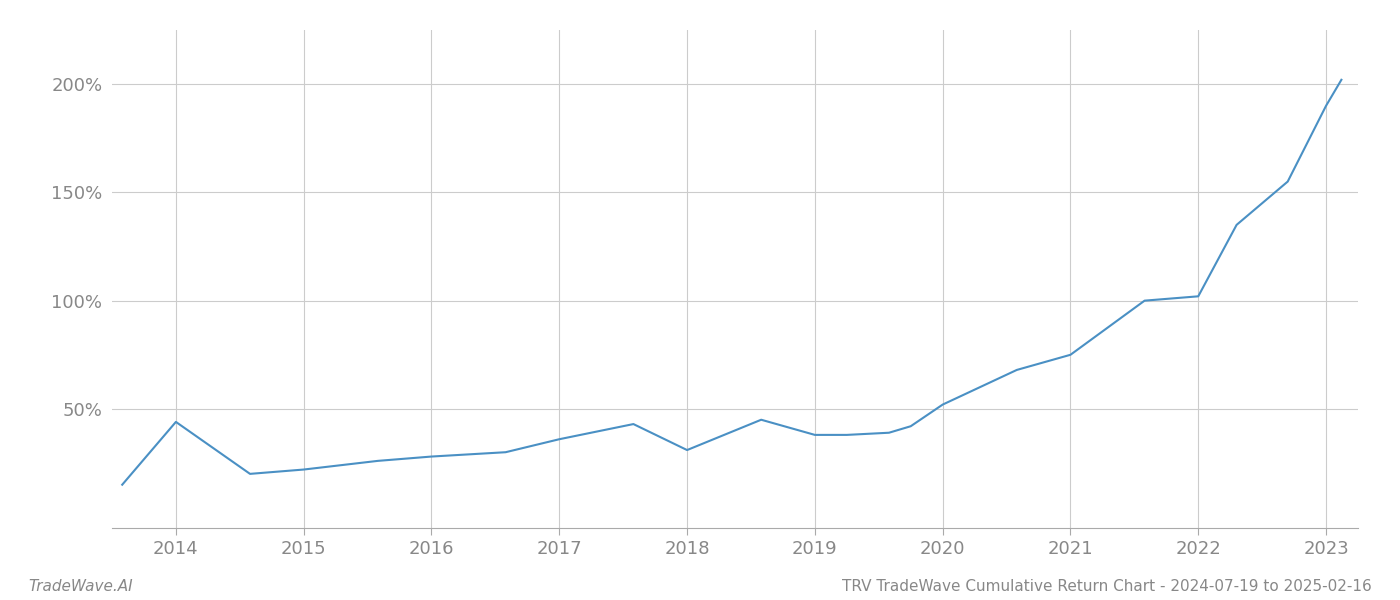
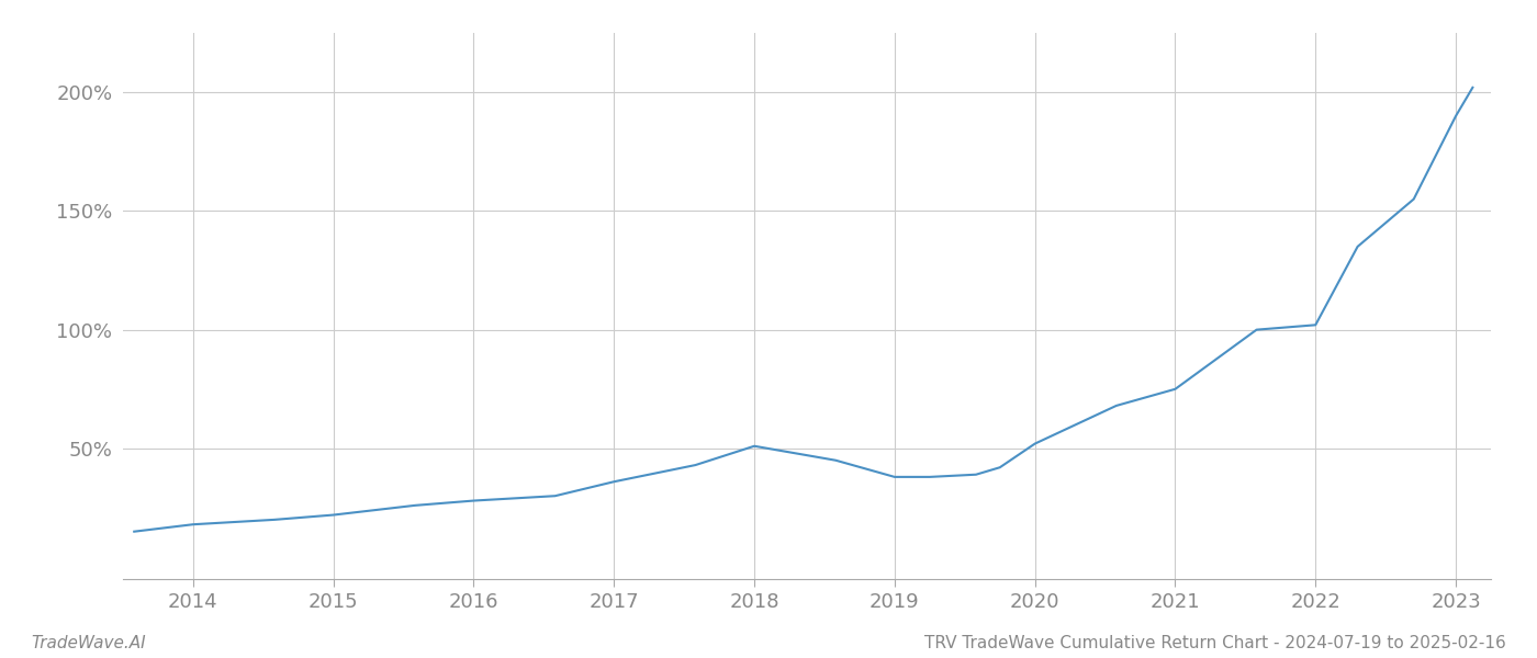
2014: 44% -> 18%
2018: 31% -> 51%
